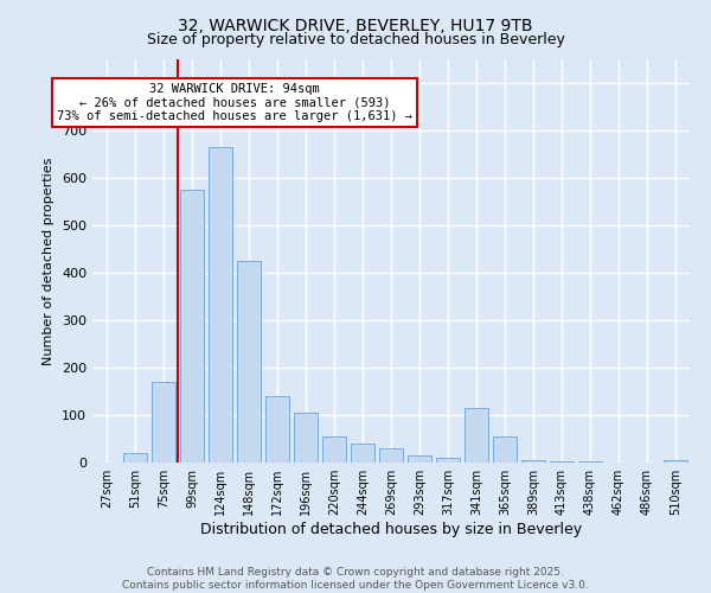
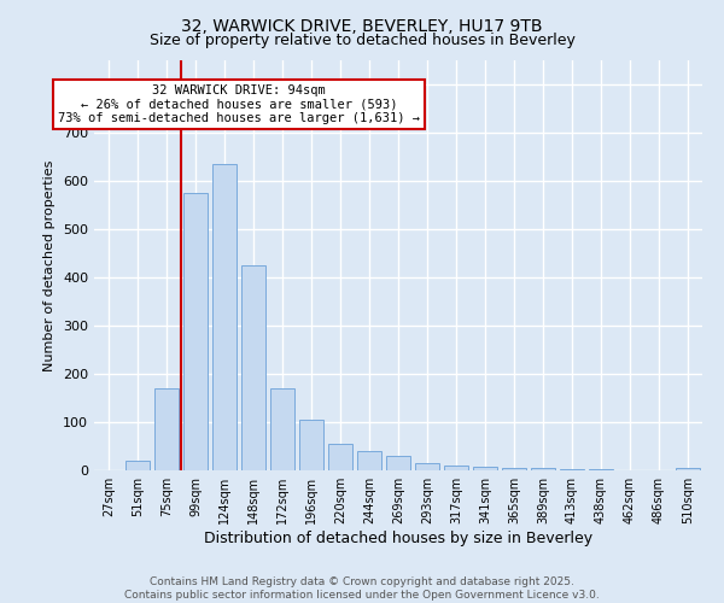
124sqm: 665 -> 635
172sqm: 140 -> 170
341sqm: 115 -> 8
365sqm: 55 -> 5
